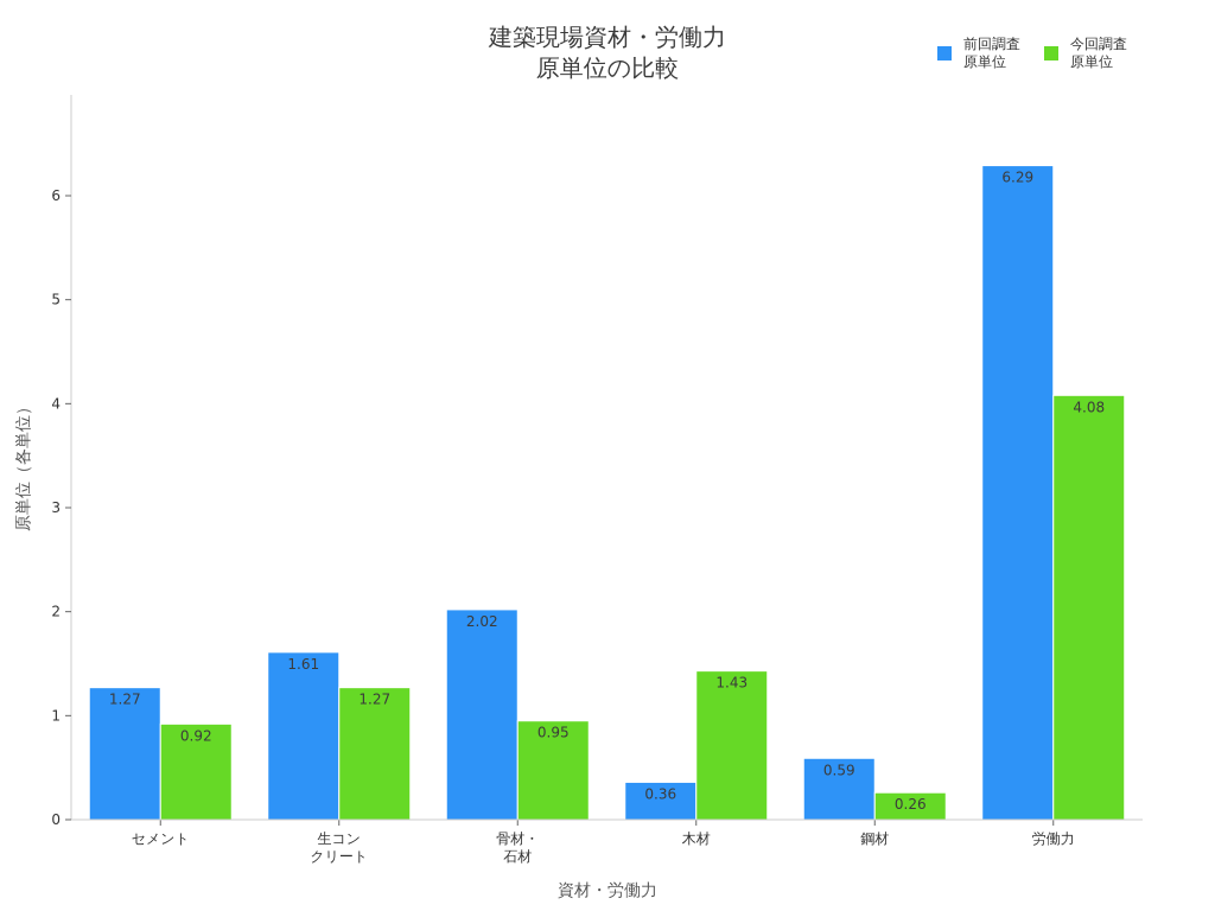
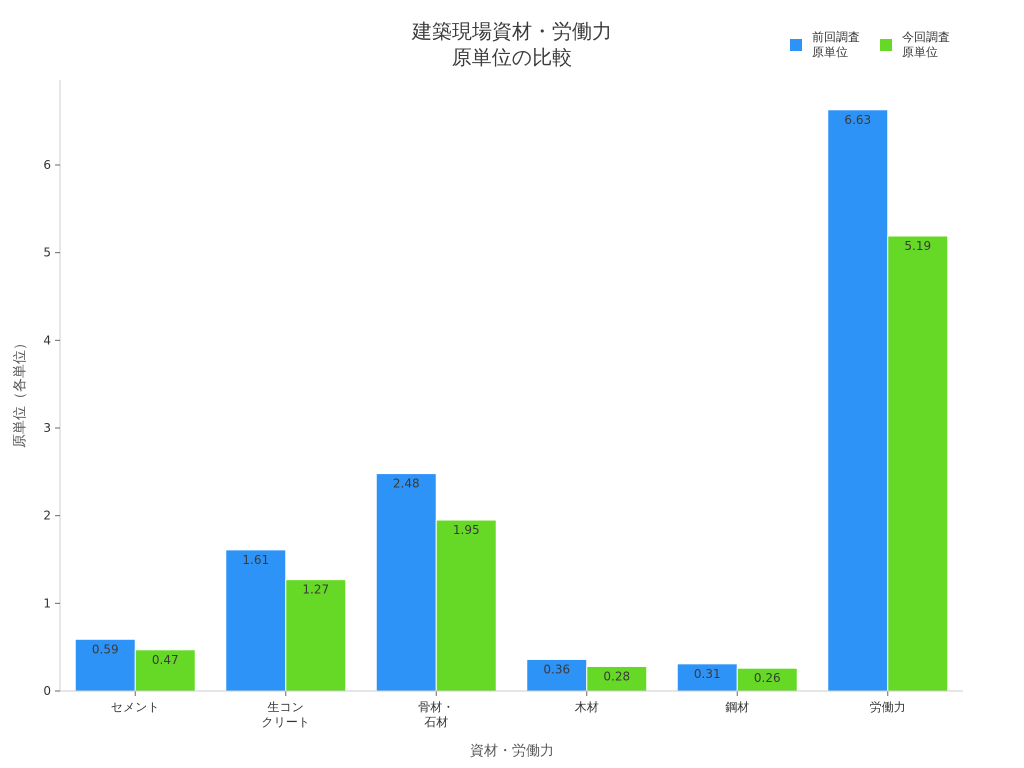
前回調査 原単位/セメント: 1.27 -> 0.59
今回調査 原単位/セメント: 0.92 -> 0.47
前回調査 原単位/骨材・ 石材: 2.02 -> 2.48
今回調査 原単位/骨材・ 石材: 0.95 -> 1.95
今回調査 原単位/木材: 1.43 -> 0.28
前回調査 原単位/鋼材: 0.59 -> 0.31
前回調査 原単位/労働力: 6.29 -> 6.63
今回調査 原単位/労働力: 4.08 -> 5.19
